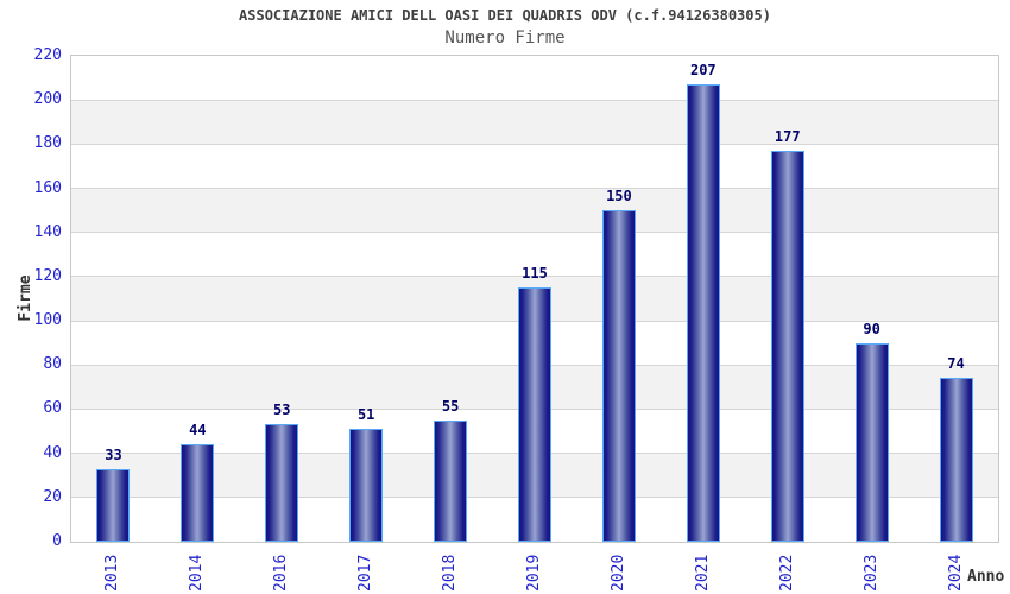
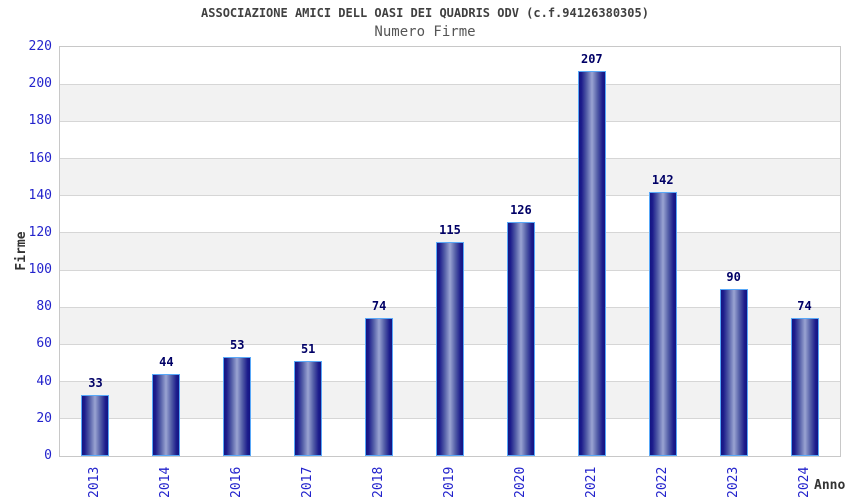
2018: 55 -> 74
2020: 150 -> 126
2022: 177 -> 142
